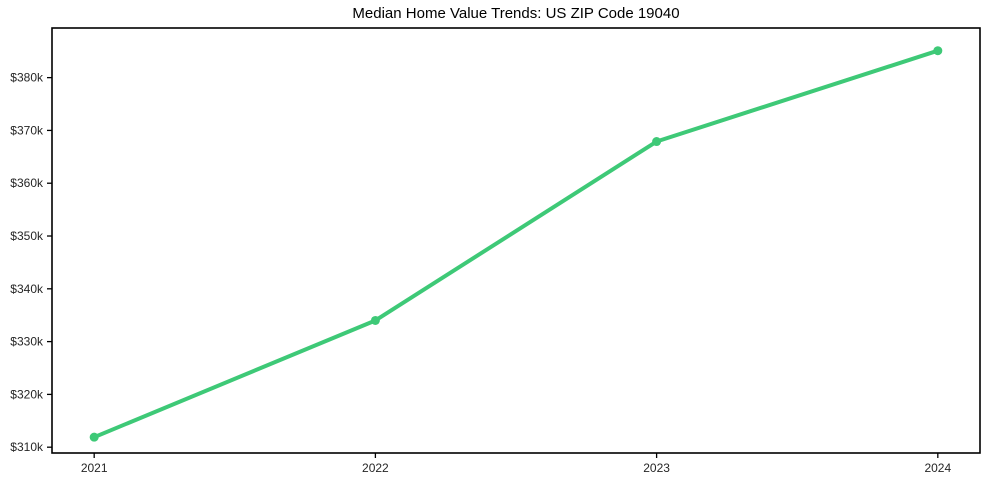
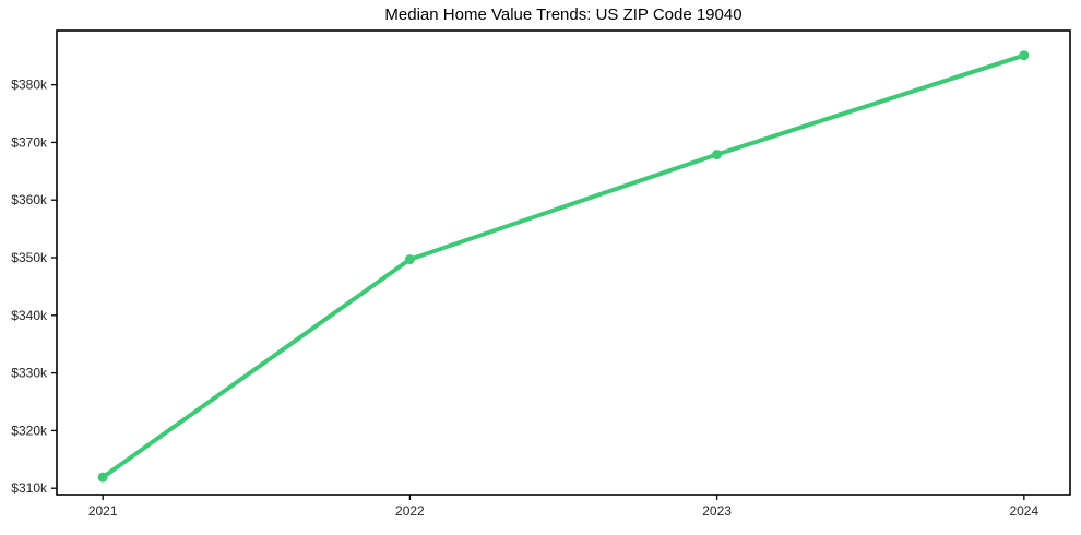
2022: $334k -> $350k
